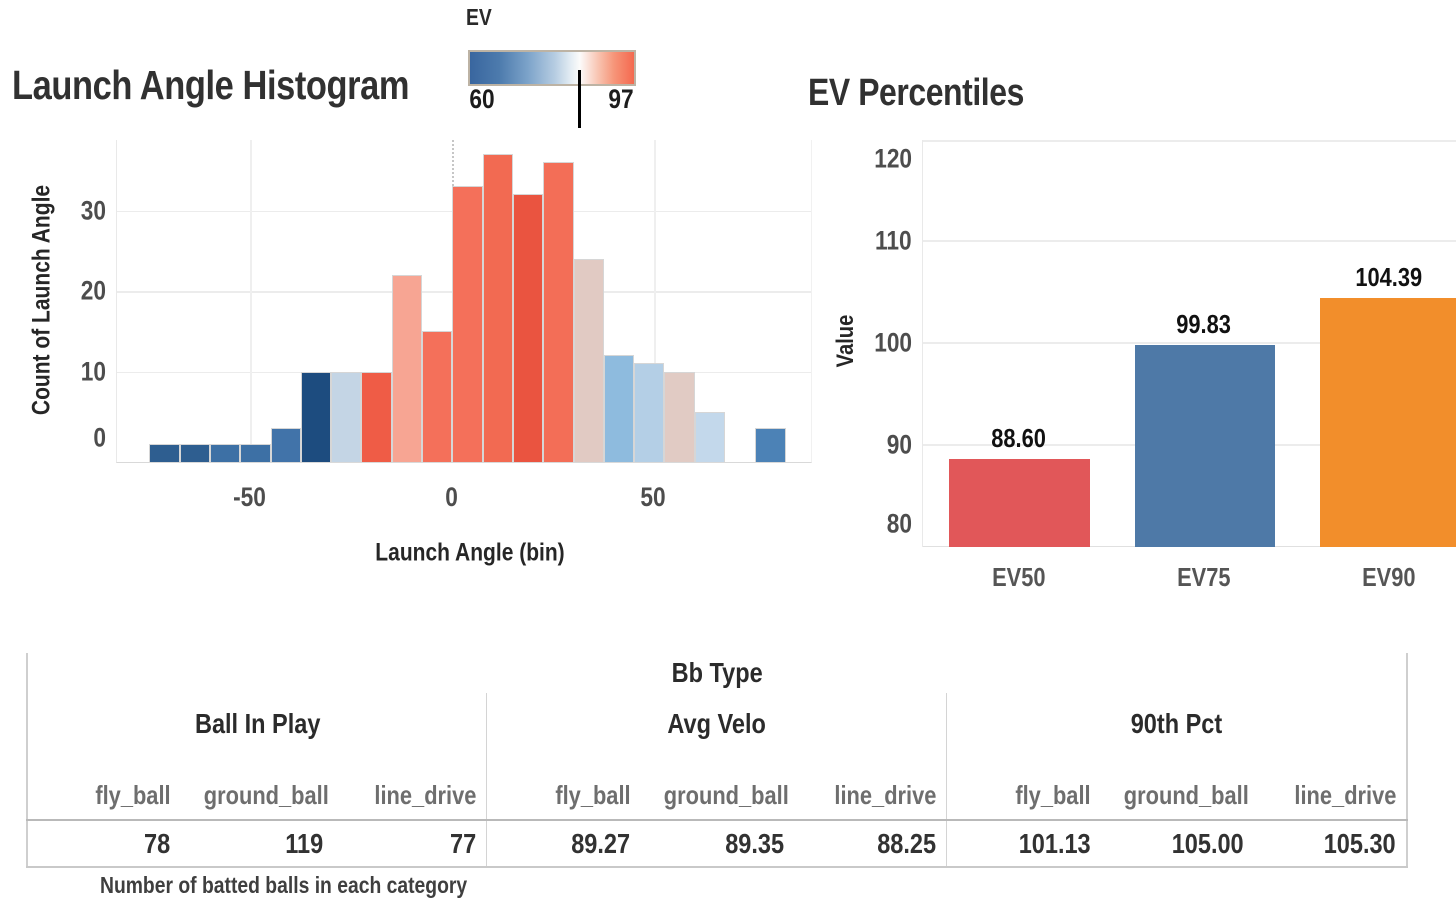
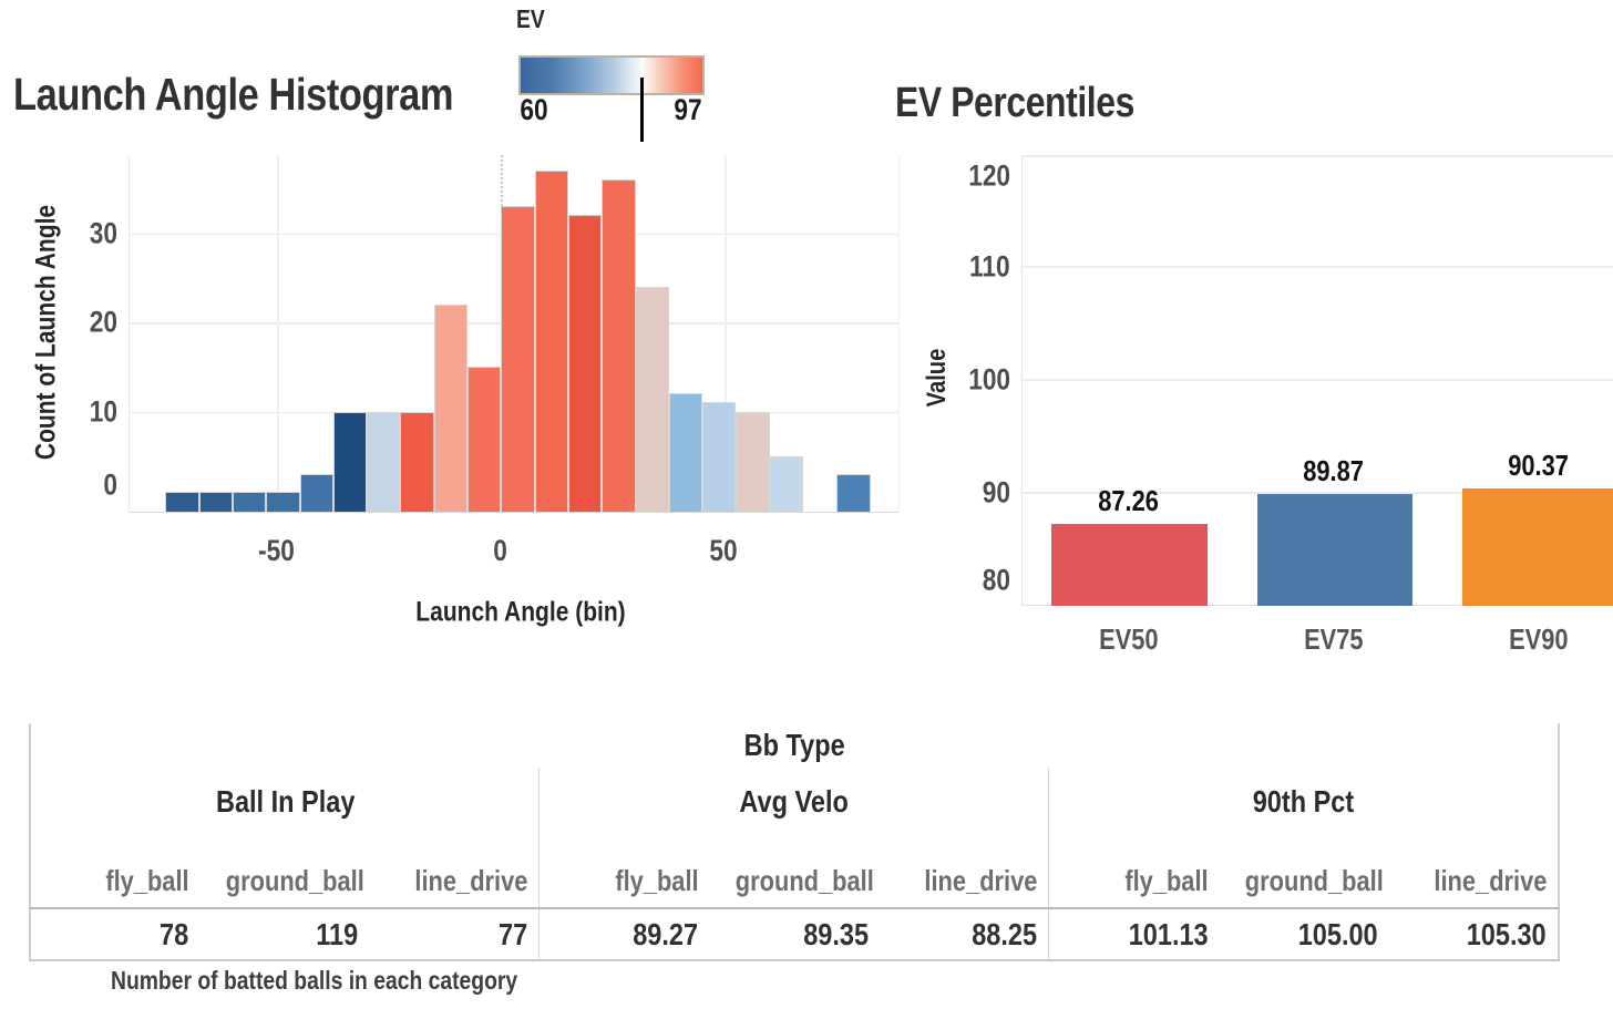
EV Percentiles/EV50: 88.60 -> 87.26
EV Percentiles/EV75: 99.83 -> 89.87
EV Percentiles/EV90: 104.39 -> 90.37
